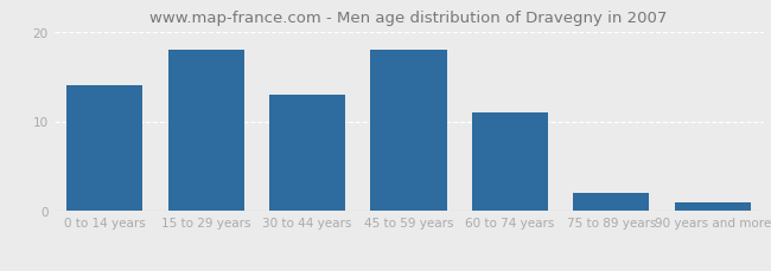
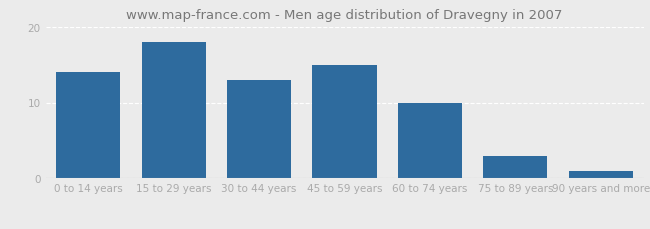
45 to 59 years: 18 -> 15
60 to 74 years: 11 -> 10
75 to 89 years: 2 -> 3
